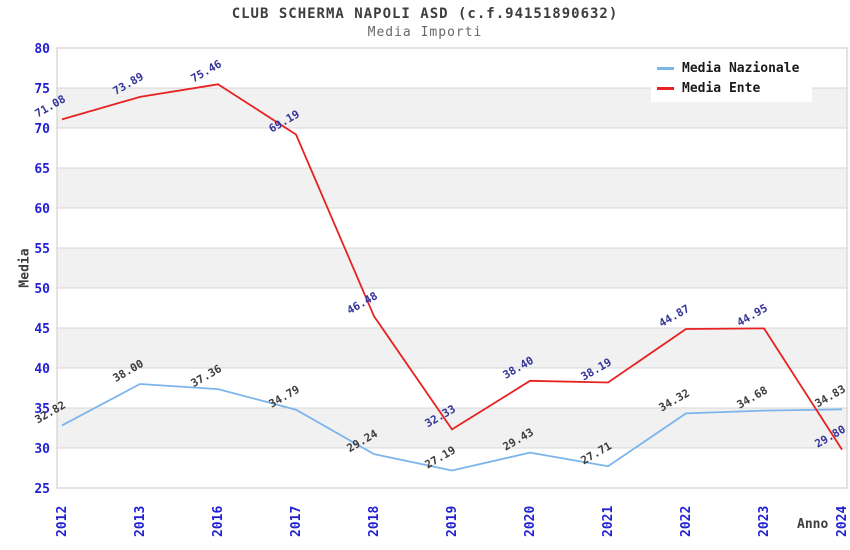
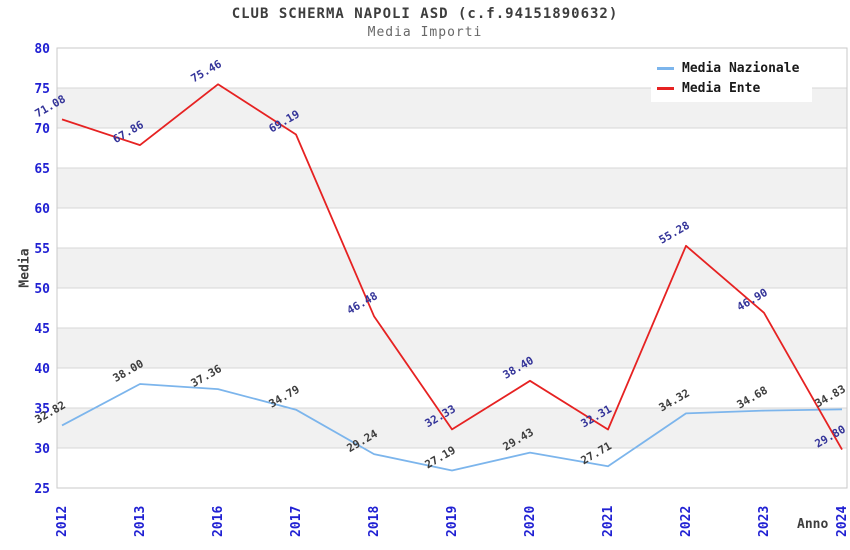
Media Ente/2013: 73.89 -> 67.86
Media Ente/2021: 38.19 -> 32.31
Media Ente/2022: 44.87 -> 55.28
Media Ente/2023: 44.95 -> 46.90
